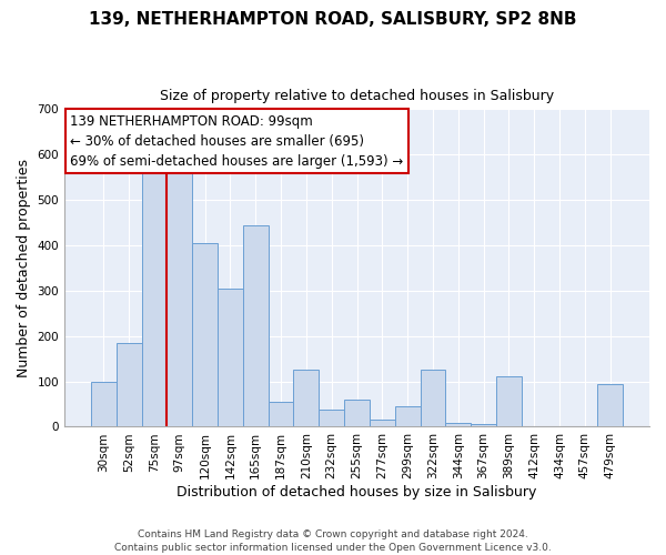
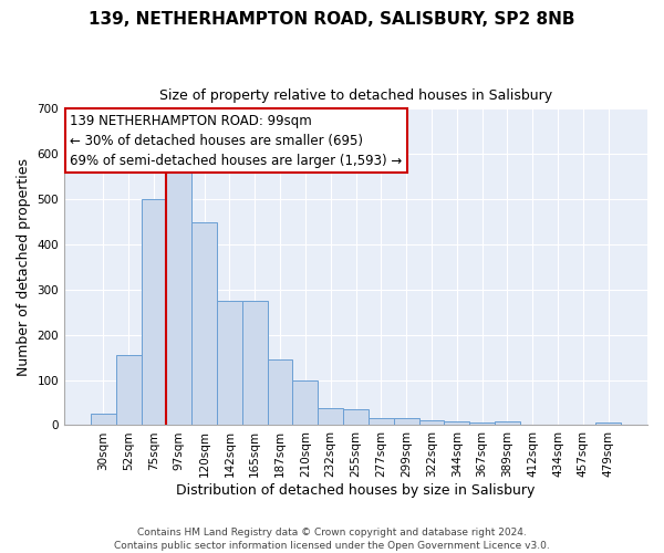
30sqm: 100 -> 25
52sqm: 185 -> 155
75sqm: 565 -> 500
120sqm: 405 -> 450
142sqm: 305 -> 275
165sqm: 445 -> 275
187sqm: 55 -> 145
210sqm: 125 -> 100
255sqm: 60 -> 35
299sqm: 45 -> 15
322sqm: 125 -> 10
389sqm: 110 -> 8
479sqm: 95 -> 5
